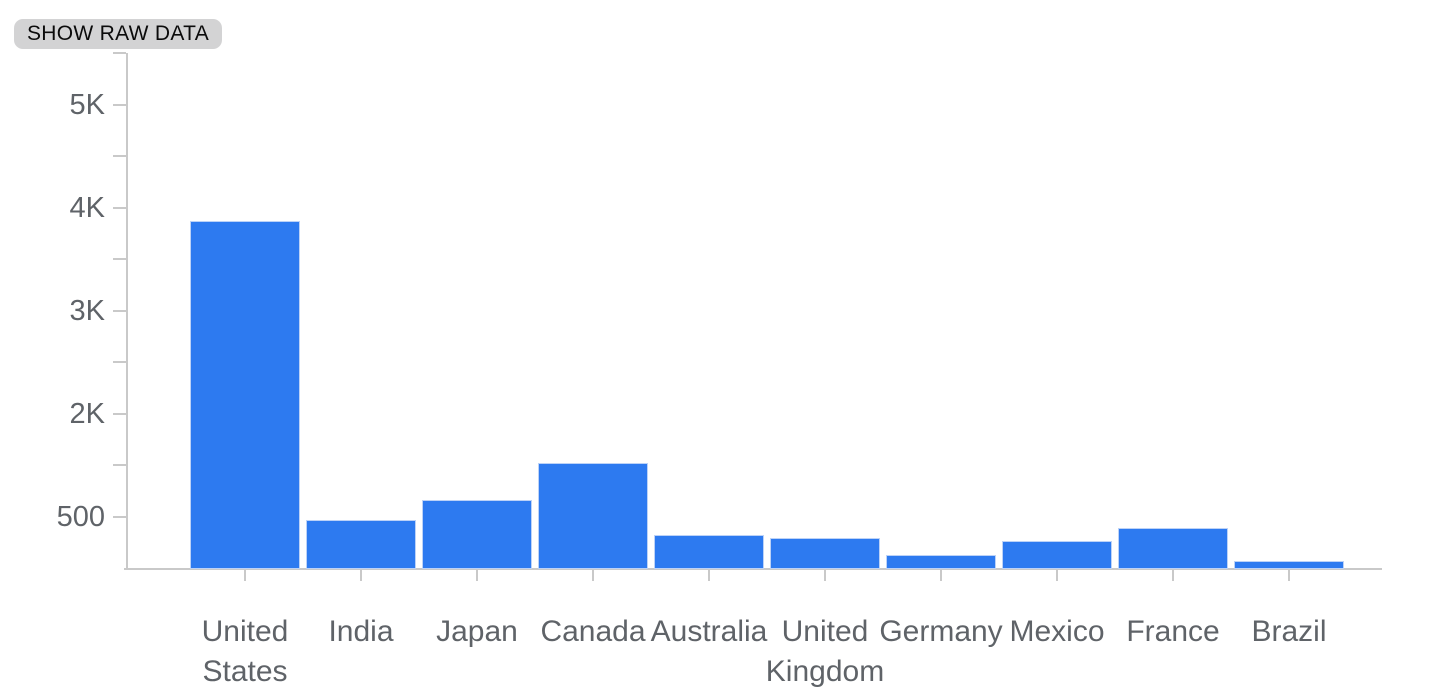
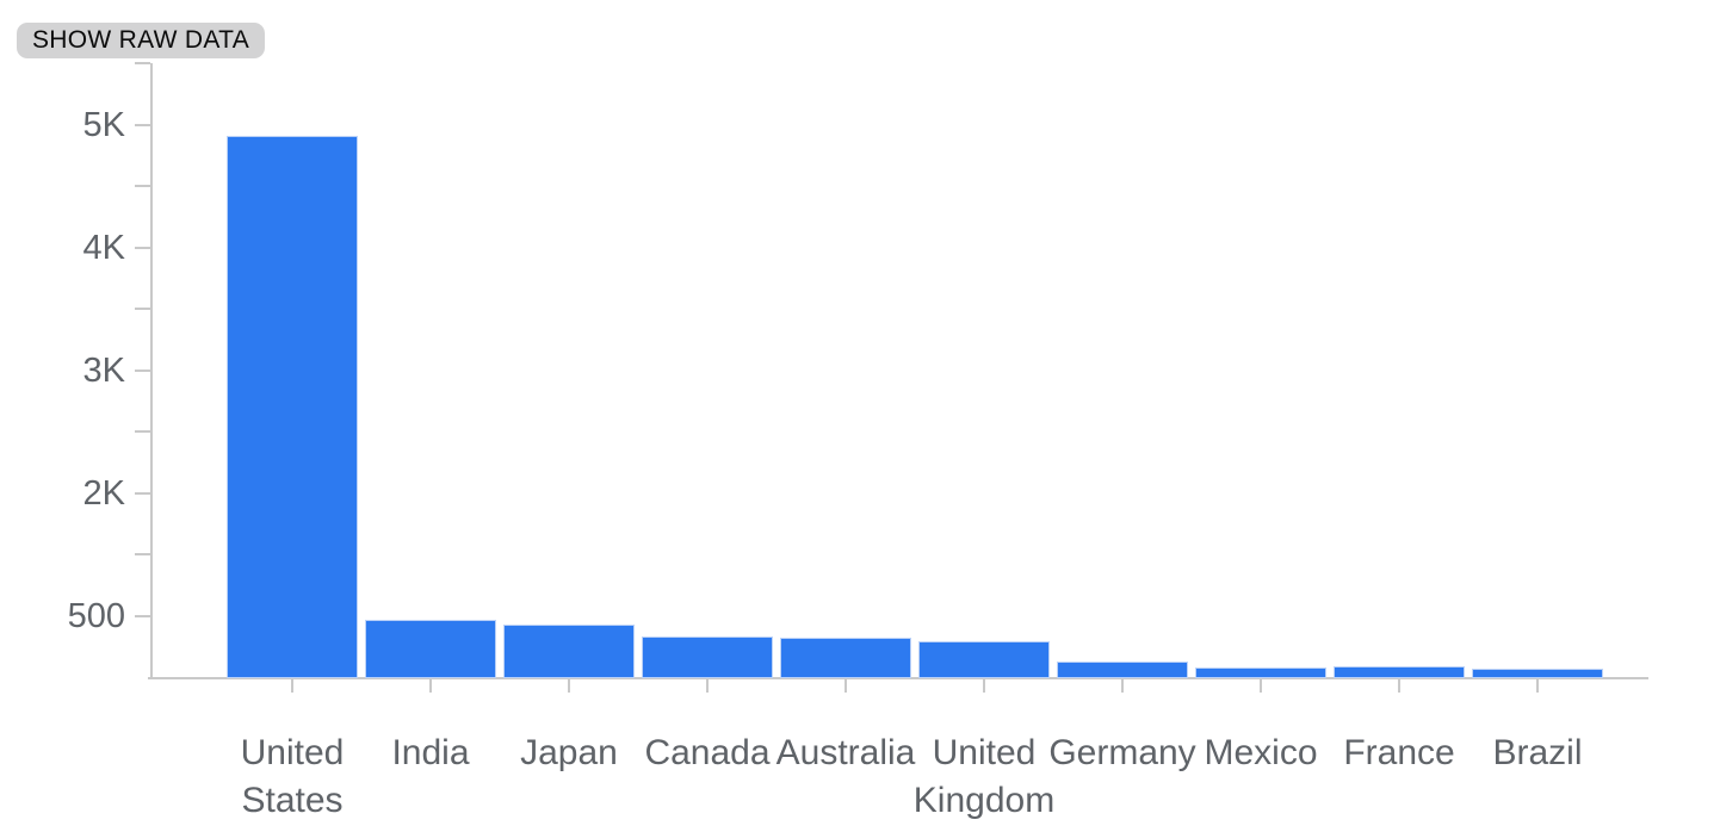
United States: 3.75K -> 4.90K
Japan: 0.74K -> 0.48K
Canada: 1.14K -> 0.38K
Mexico: 0.30K -> 0.10K
France: 0.44K -> 0.11K
